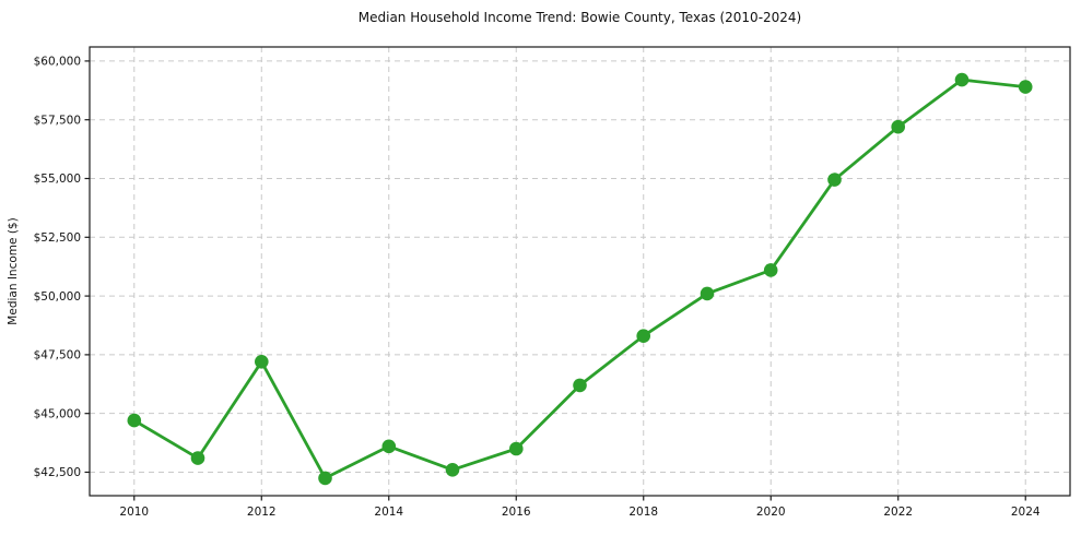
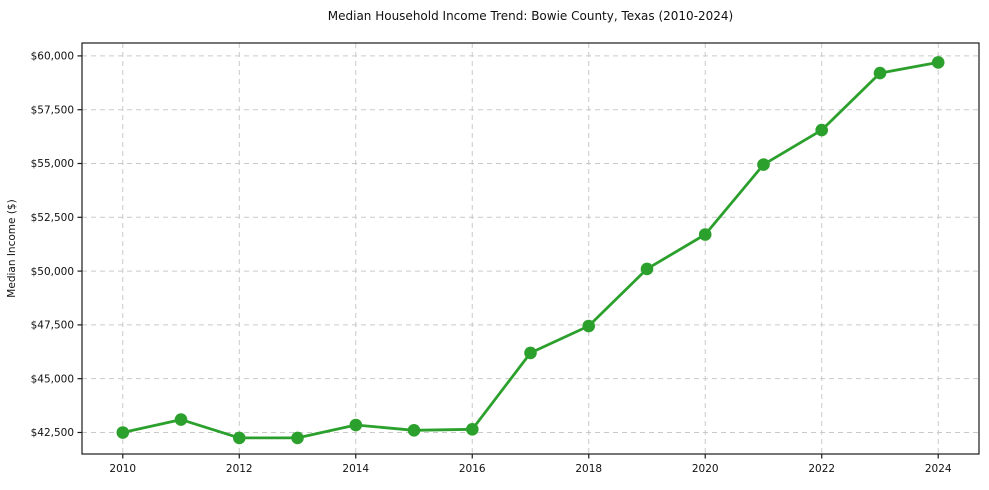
2010: $44700 -> $42500
2012: $47200 -> $42200
2014: $43600 -> $42800
2016: $43500 -> $42600
2018: $48300 -> $47400
2020: $51100 -> $51700
2022: $57200 -> $56600
2024: $58900 -> $59700
